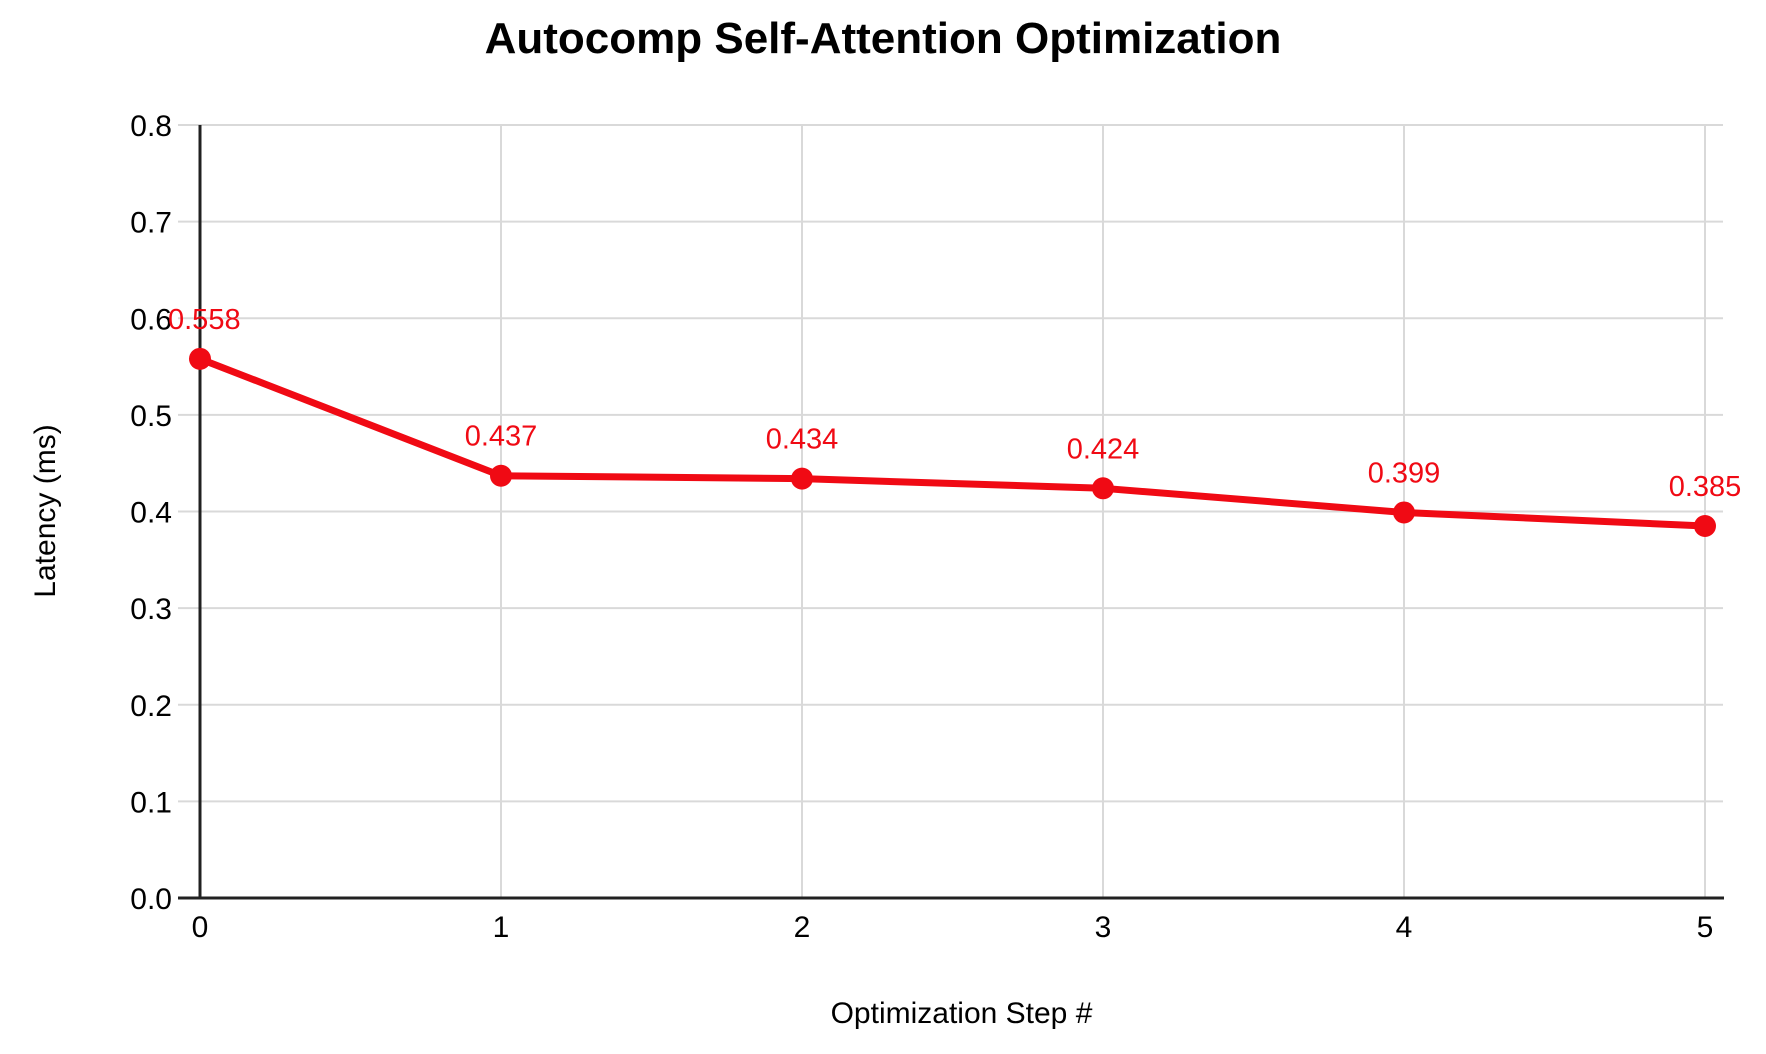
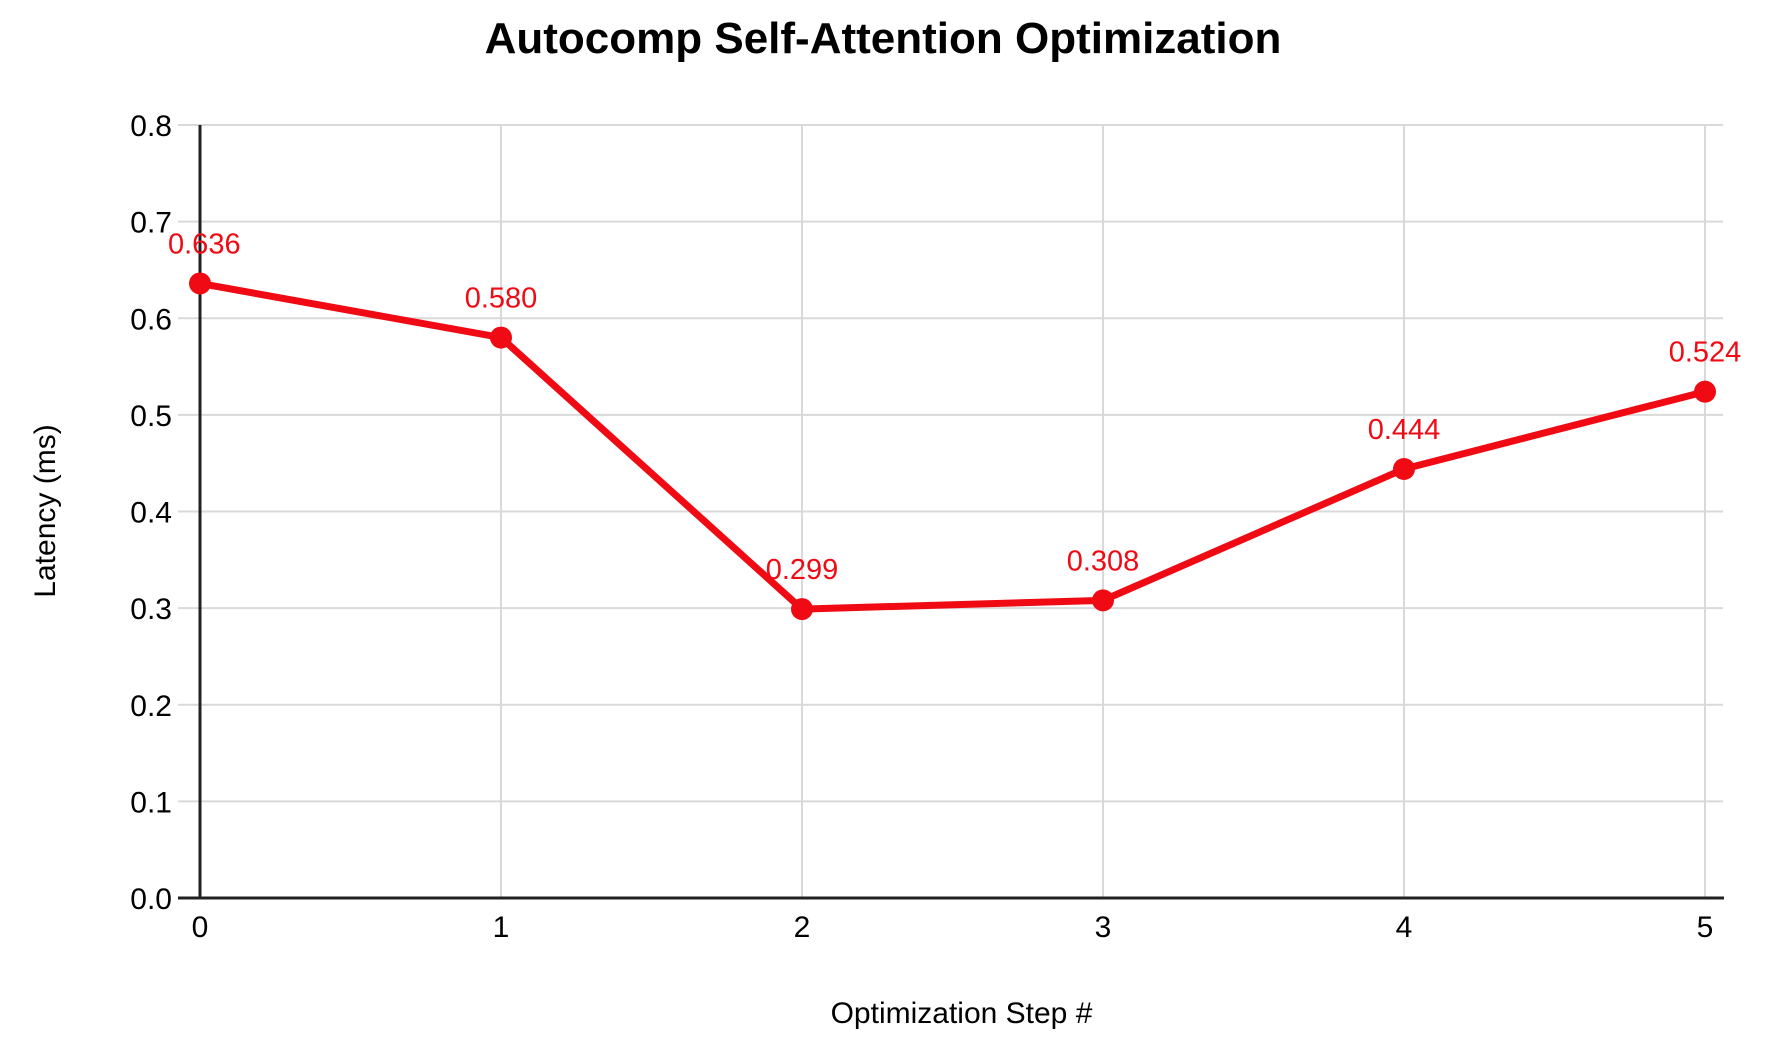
0: 0.558 -> 0.636
1: 0.437 -> 0.580
2: 0.434 -> 0.299
3: 0.424 -> 0.308
4: 0.399 -> 0.444
5: 0.385 -> 0.524
